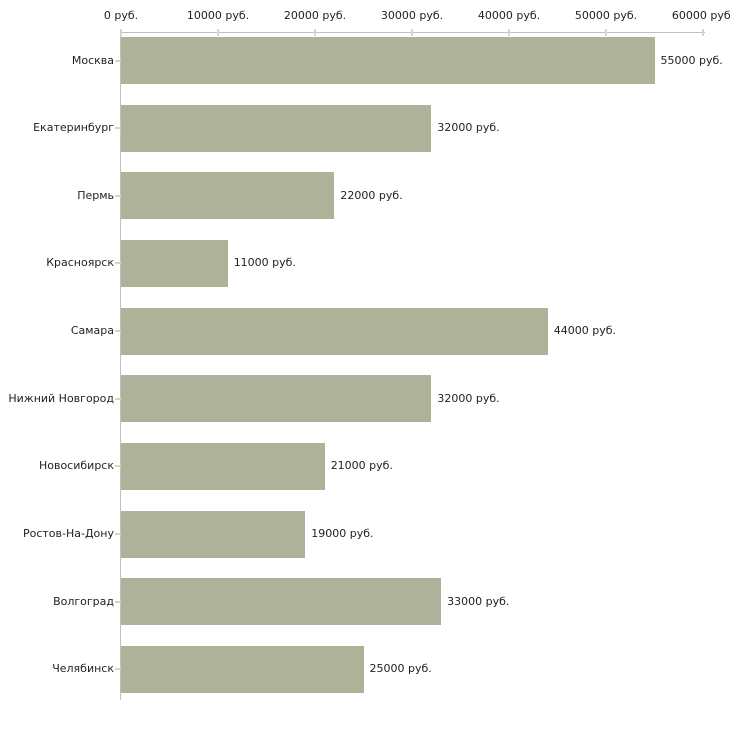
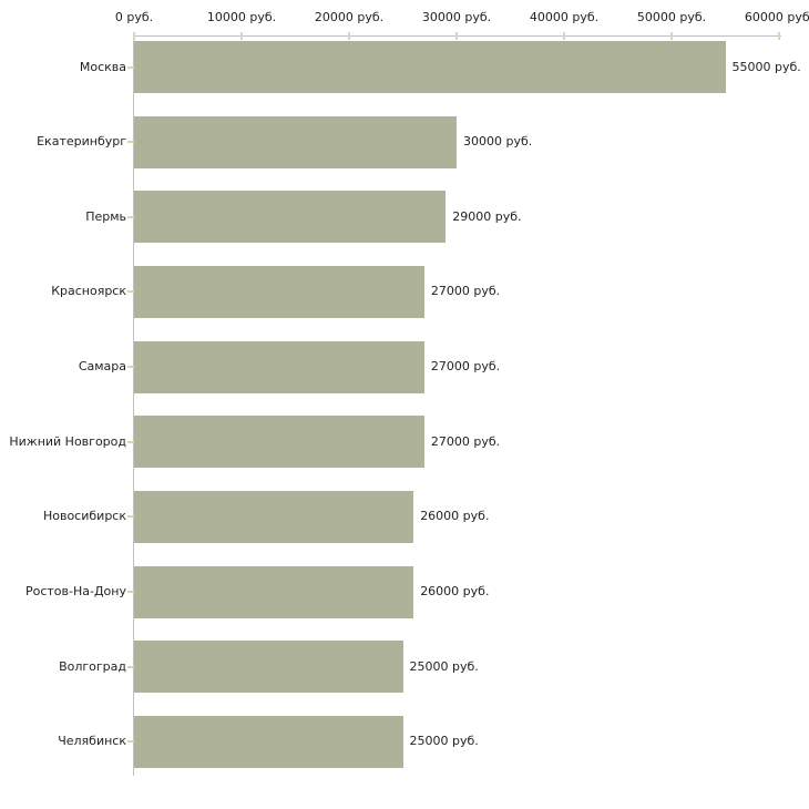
Екатеринбург: 32000 -> 30000
Пермь: 22000 -> 29000
Красноярск: 11000 -> 27000
Самара: 44000 -> 27000
Нижний Новгород: 32000 -> 27000
Новосибирск: 21000 -> 26000
Ростов-На-Дону: 19000 -> 26000
Волгоград: 33000 -> 25000
